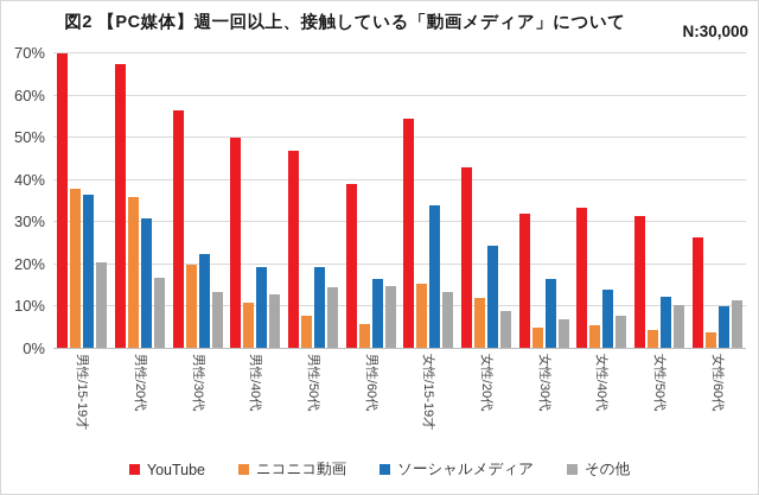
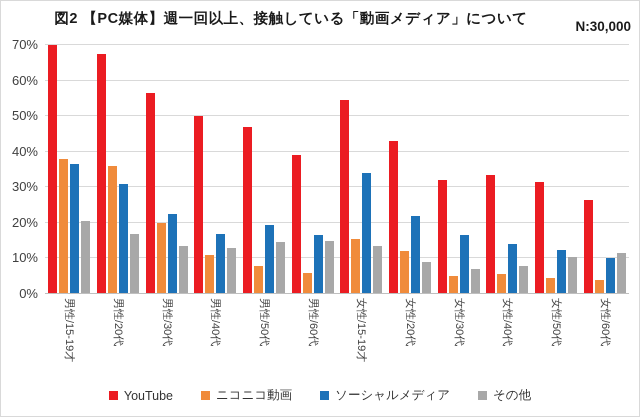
ソーシャルメディア/男性/40代: 20% -> 17%
ソーシャルメディア/女性/20代: 24% -> 22%
